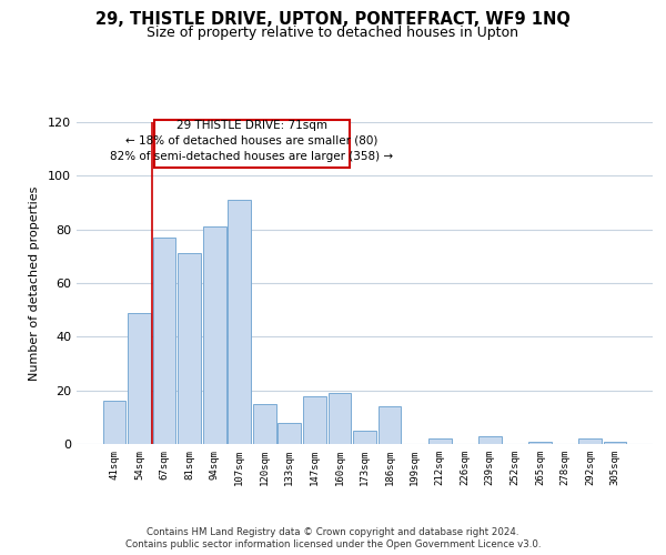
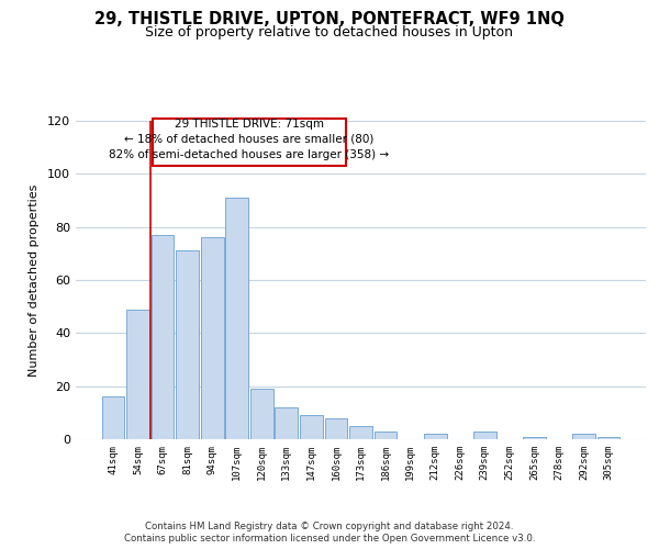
94sqm: 81 -> 76
120sqm: 15 -> 19
133sqm: 8 -> 12
147sqm: 18 -> 9
160sqm: 19 -> 8
186sqm: 14 -> 3
